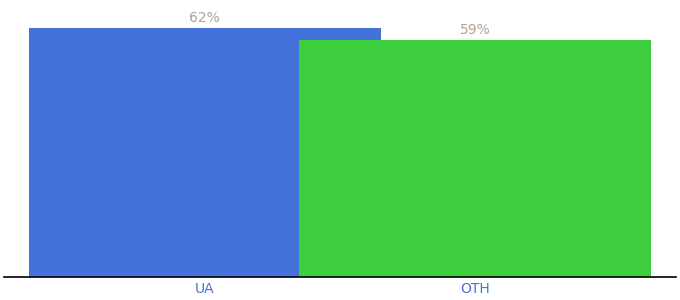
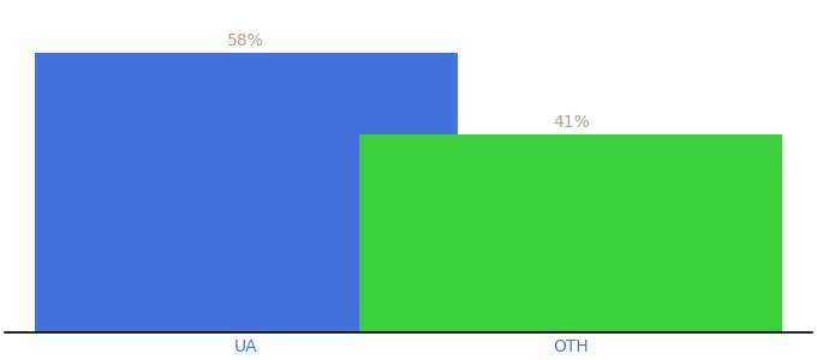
UA: 62% -> 58%
OTH: 59% -> 41%
